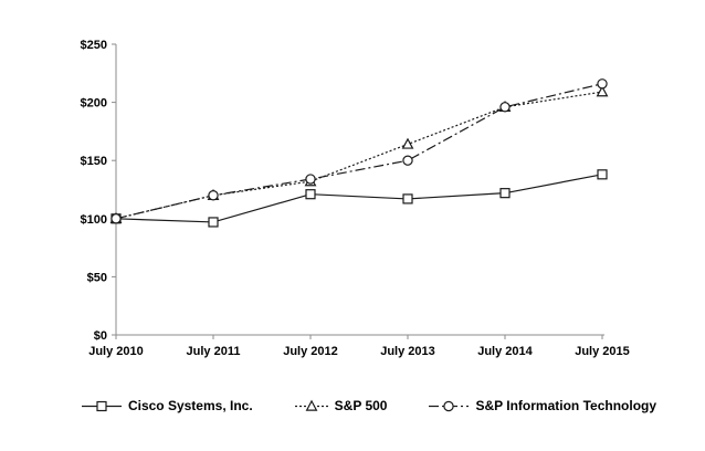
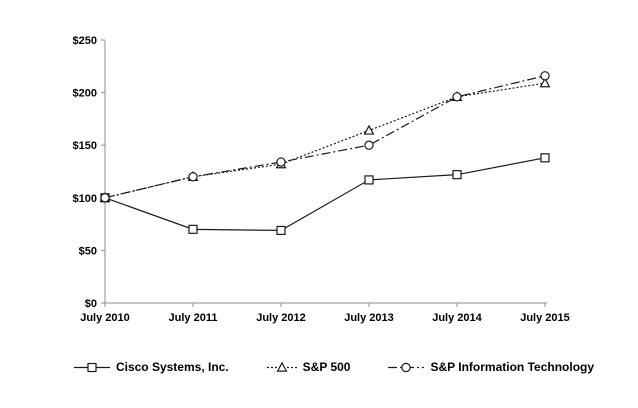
Cisco Systems, Inc./July 2011: $97 -> $70
Cisco Systems, Inc./July 2012: $121 -> $69
